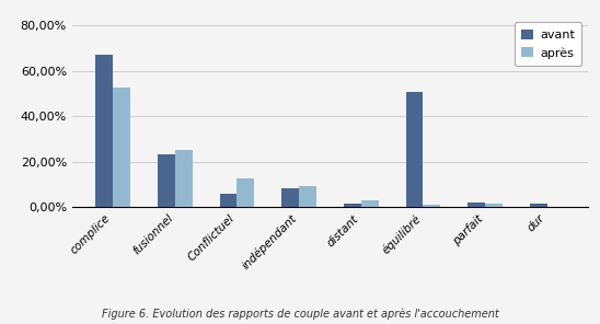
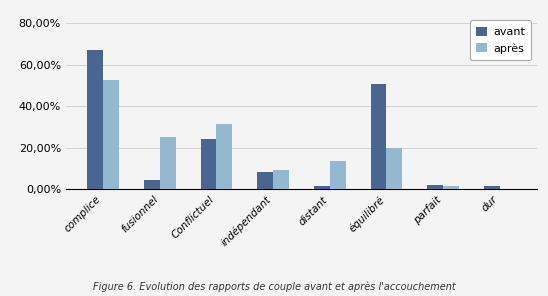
avant/fusionnel: 23,5% -> 4,5%
avant/Conflictuel: 5,8% -> 24,5%
après/Conflictuel: 12,8% -> 31,5%
après/distant: 3,3% -> 13,5%
après/équilibré: 1,0% -> 20,0%
